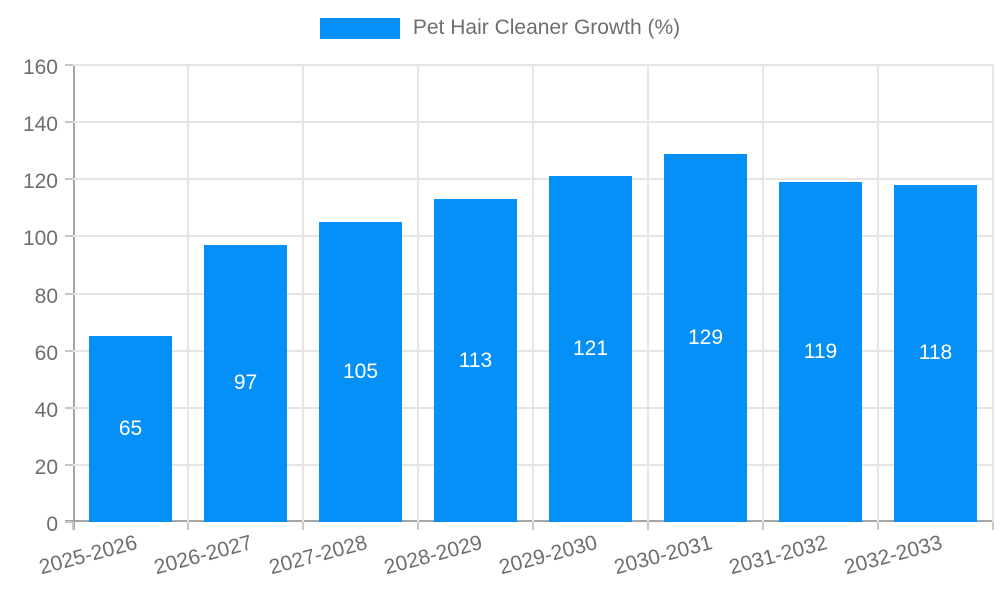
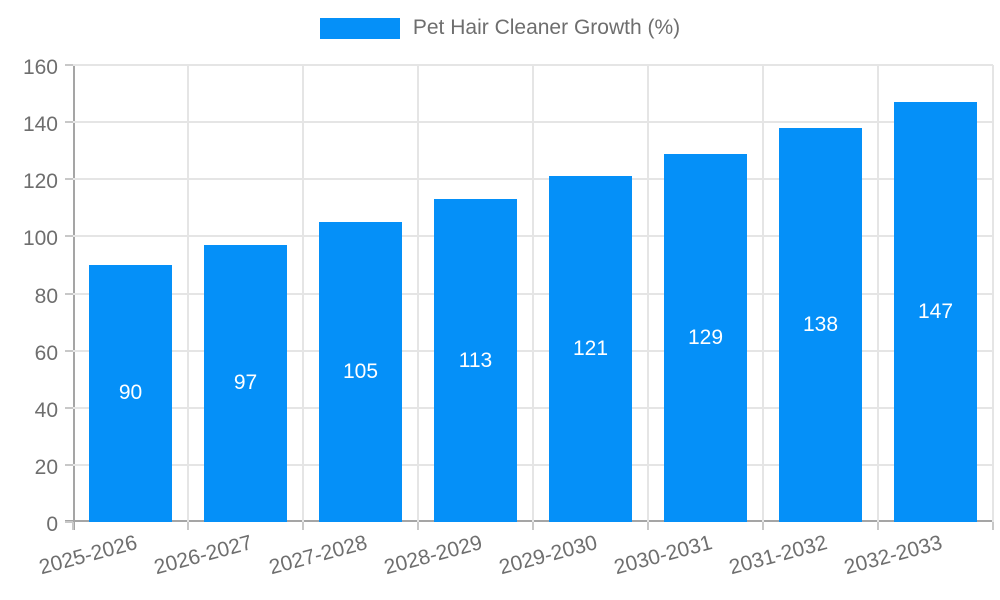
2025-2026: 65 -> 90
2031-2032: 119 -> 138
2032-2033: 118 -> 147
